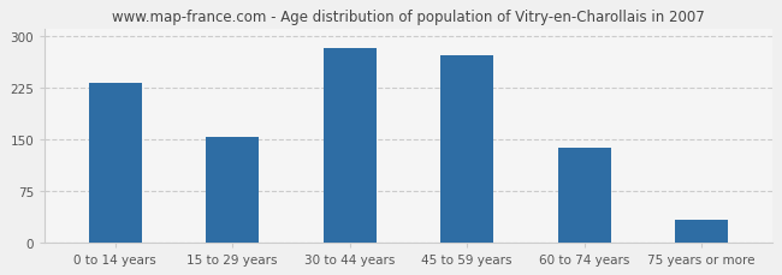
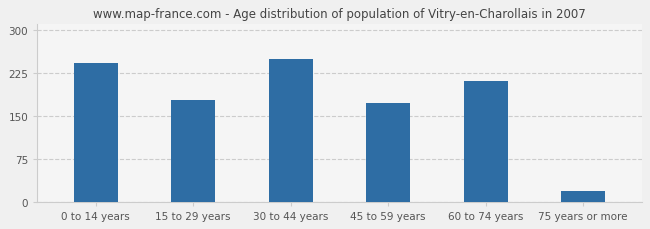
0 to 14 years: 232 -> 242
15 to 29 years: 153 -> 178
30 to 44 years: 282 -> 250
45 to 59 years: 272 -> 172
60 to 74 years: 137 -> 210
75 years or more: 32 -> 18
